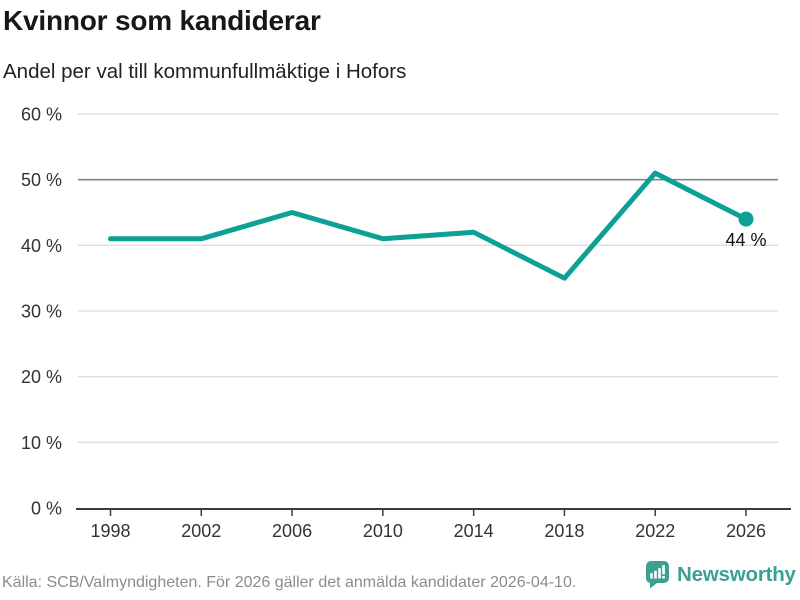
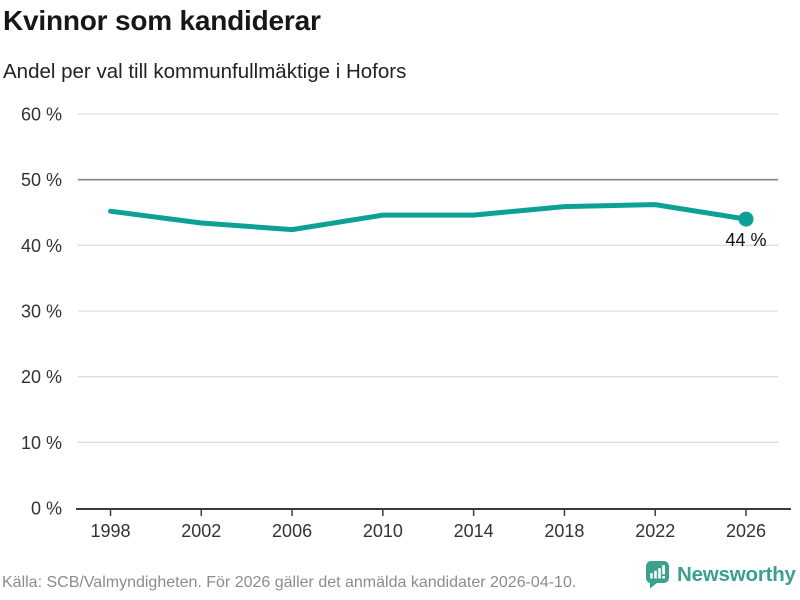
1998: 41% -> 45%
2002: 41% -> 43%
2006: 45% -> 42%
2010: 41% -> 45%
2014: 42% -> 45%
2018: 35% -> 46%
2022: 51% -> 46%
